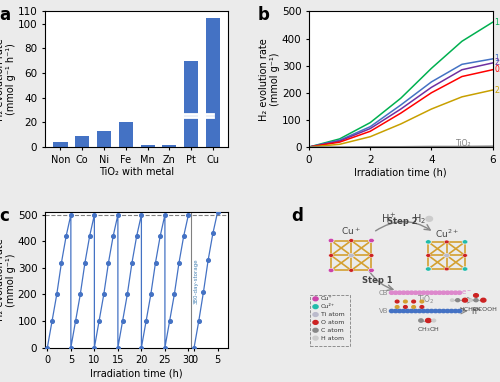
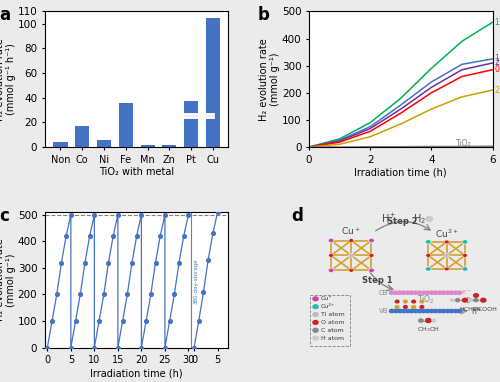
Co: 9 -> 17
Ni: 13 -> 6
Fe: 20 -> 36
Pt: 70 -> 37
